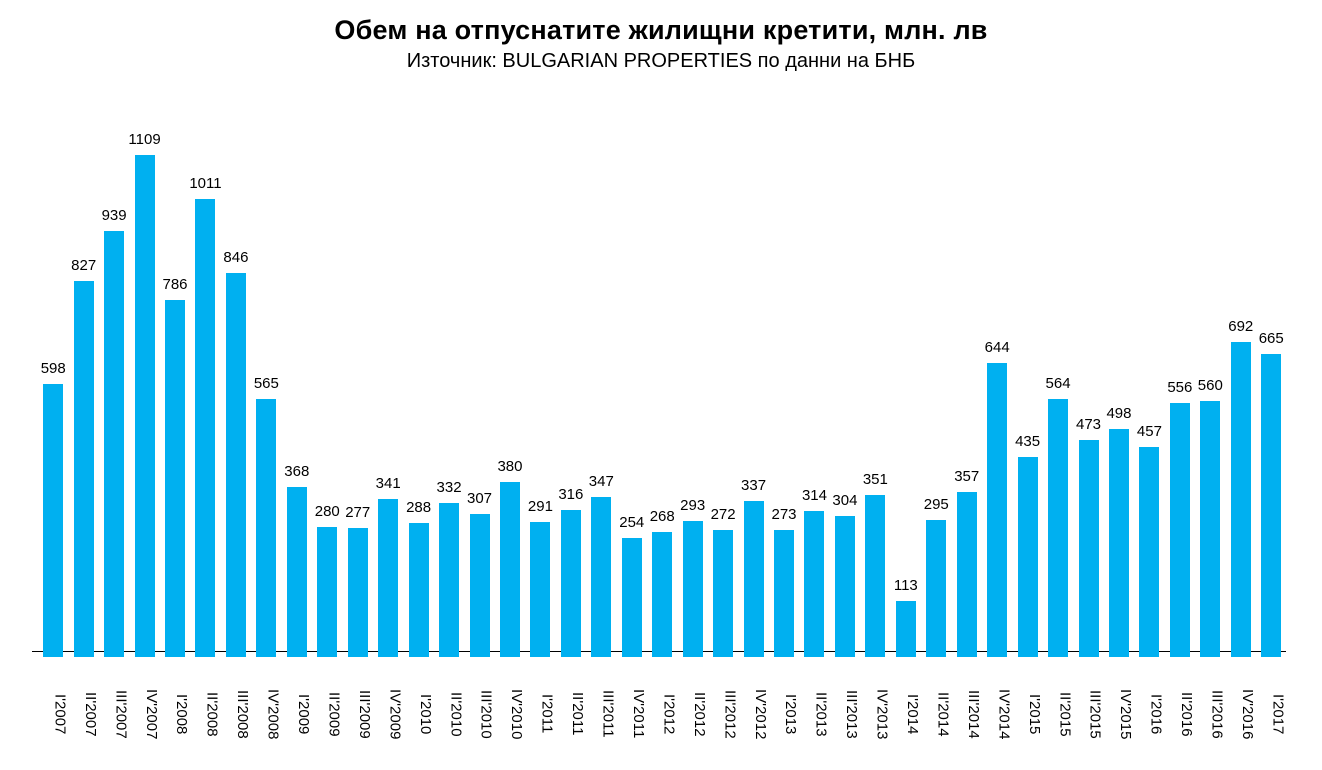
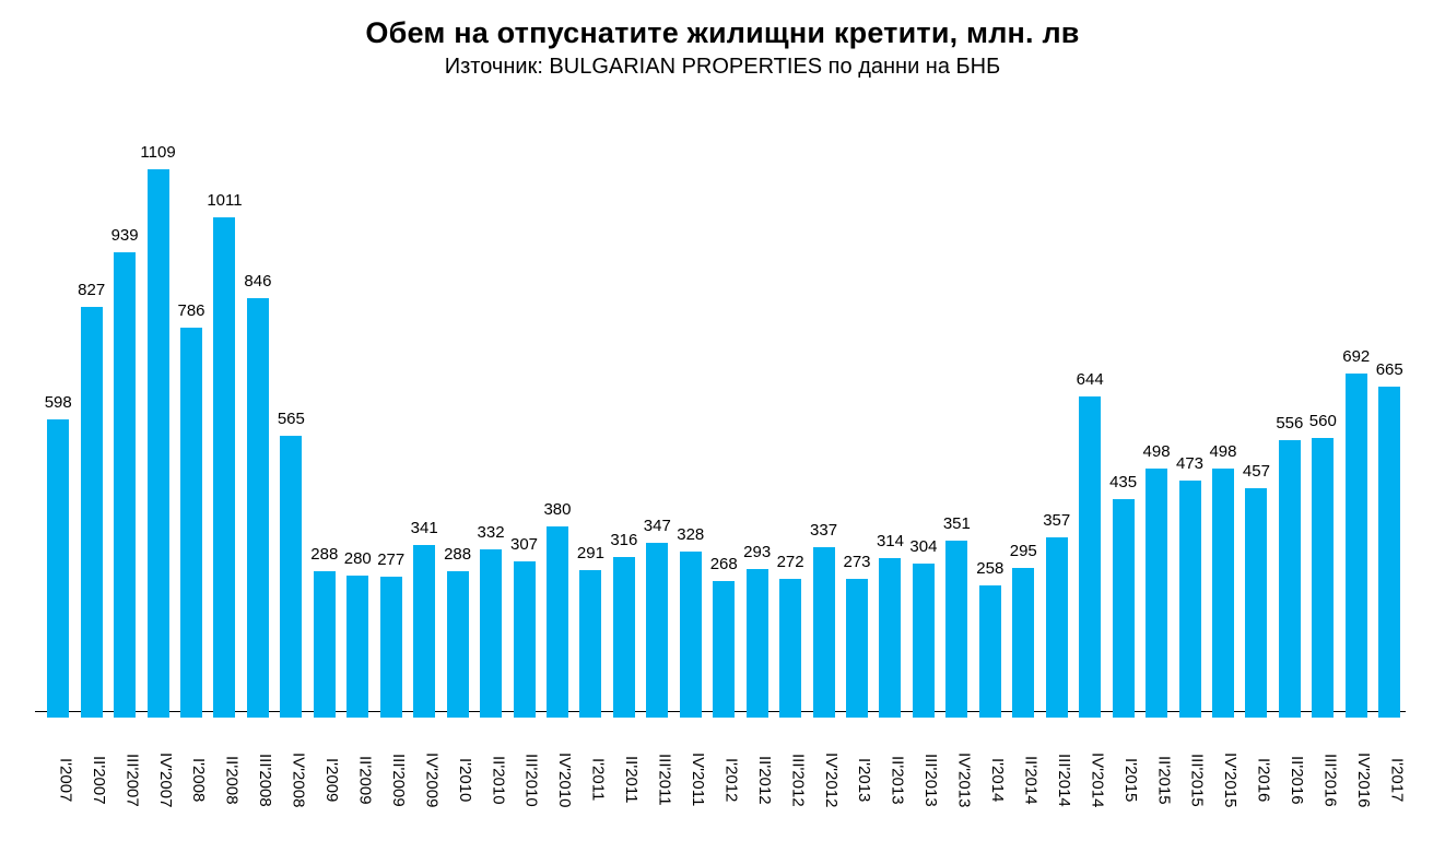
I'2009: 368 -> 288
IV'2011: 254 -> 328
I'2014: 113 -> 258
II'2015: 564 -> 498
